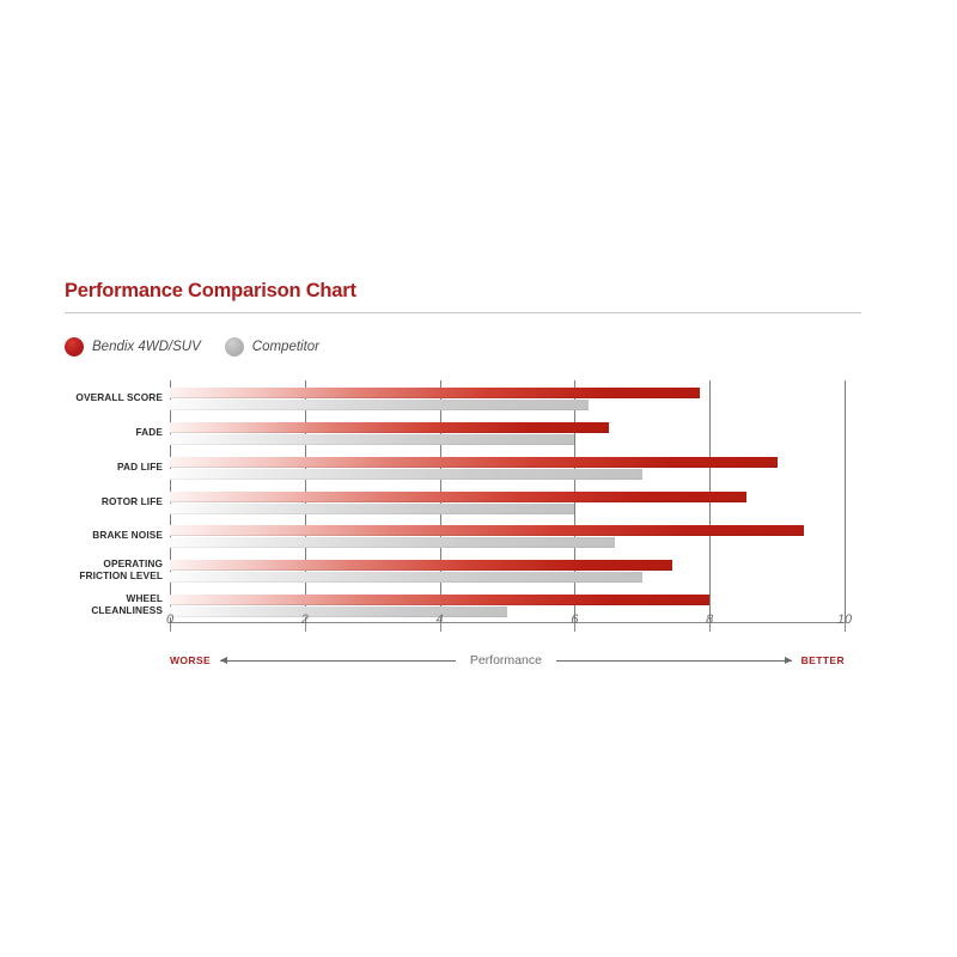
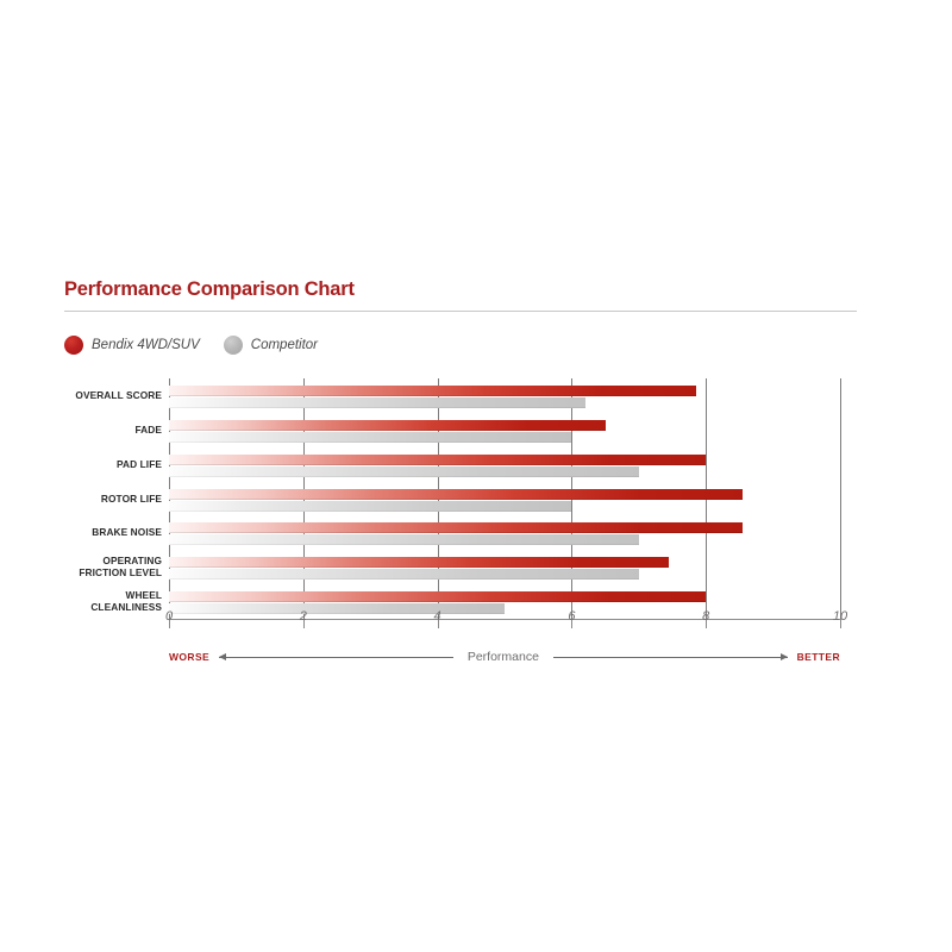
Bendix 4WD/SUV/PAD LIFE: 9.0 -> 8.0
Bendix 4WD/SUV/BRAKE NOISE: 9.4 -> 8.6
Competitor/BRAKE NOISE: 6.6 -> 7.0
